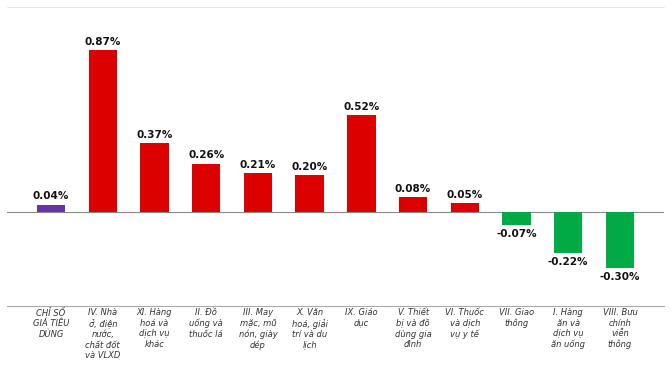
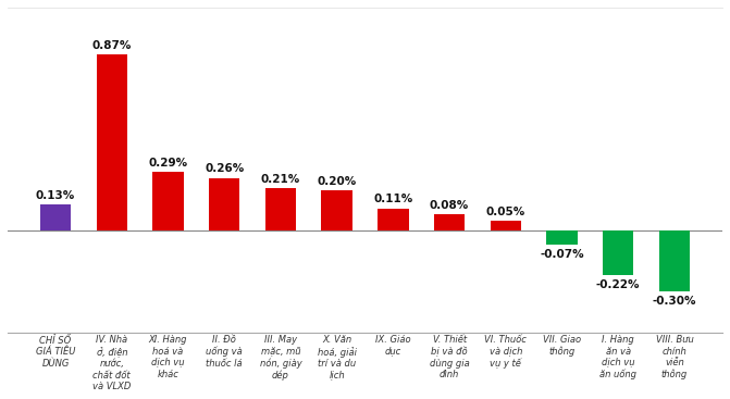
CHỈ SỐ GIÁ TIÊU DÙNG: 0.04% -> 0.13%
XI. Hàng hoá và dịch vụ khác: 0.37% -> 0.29%
IX. Giáo dục: 0.52% -> 0.11%
